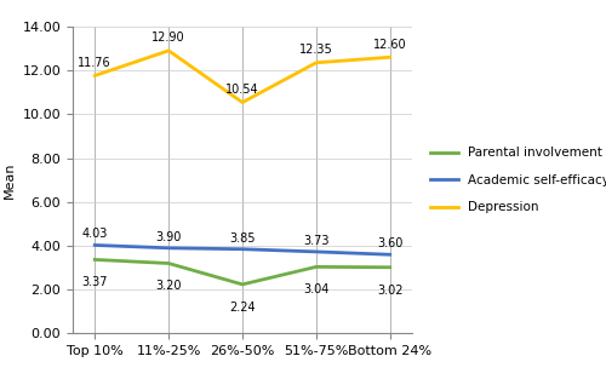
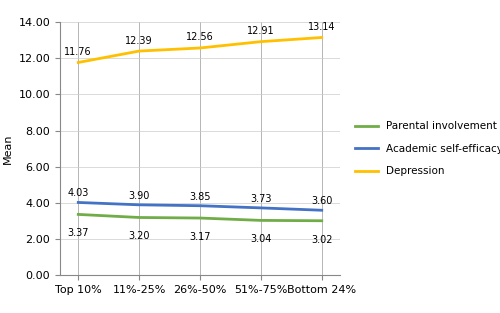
Depression/11%-25%: 12.90 -> 12.39
Parental involvement/26%-50%: 2.24 -> 3.17
Depression/26%-50%: 10.54 -> 12.56
Depression/51%-75%: 12.35 -> 12.91
Depression/Bottom 24%: 12.60 -> 13.14
